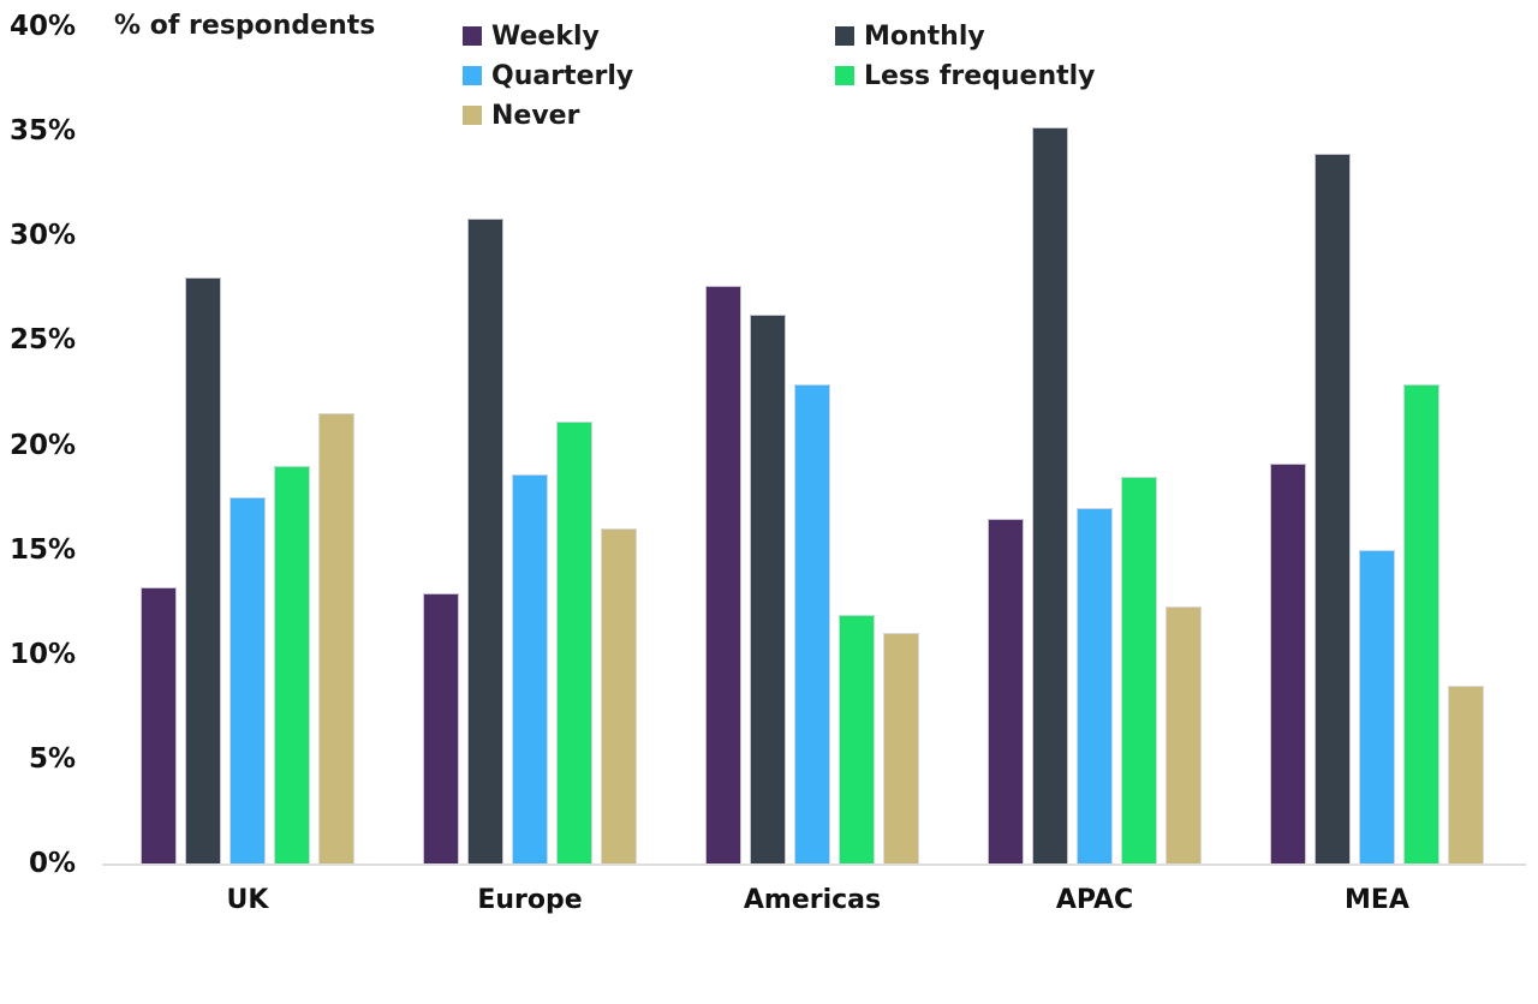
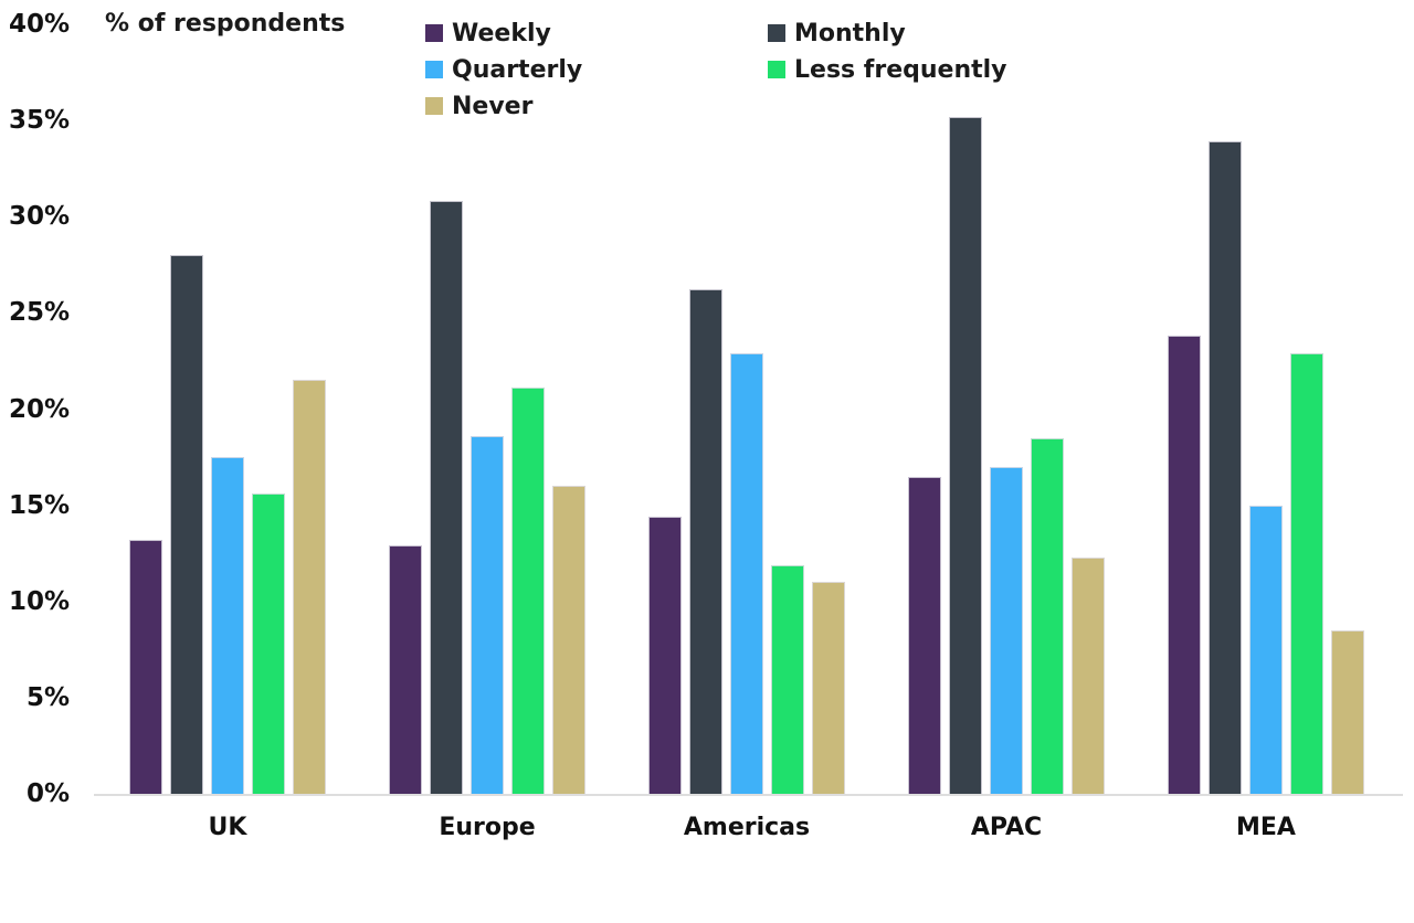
Less frequently/UK: 19.0% -> 15.6%
Weekly/Americas: 27.6% -> 14.4%
Weekly/MEA: 19.1% -> 23.8%
